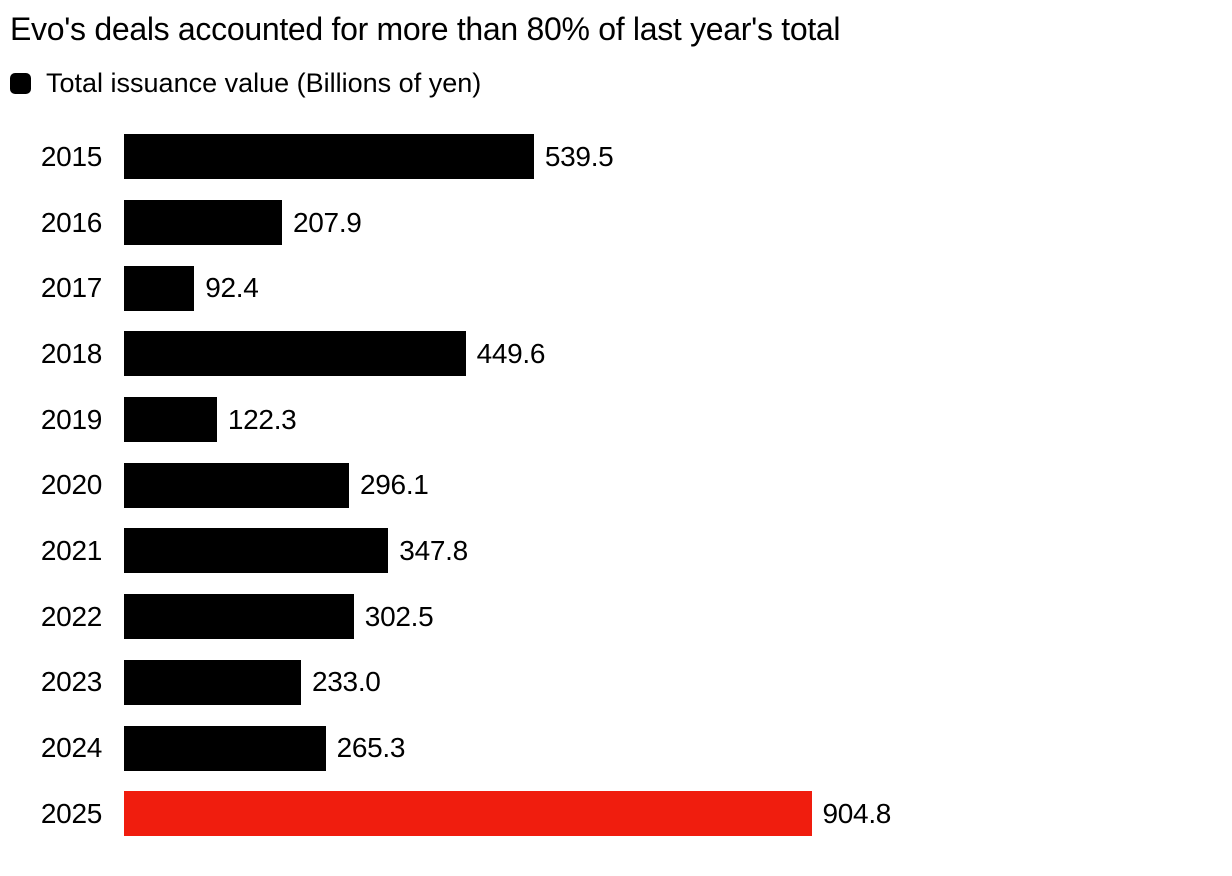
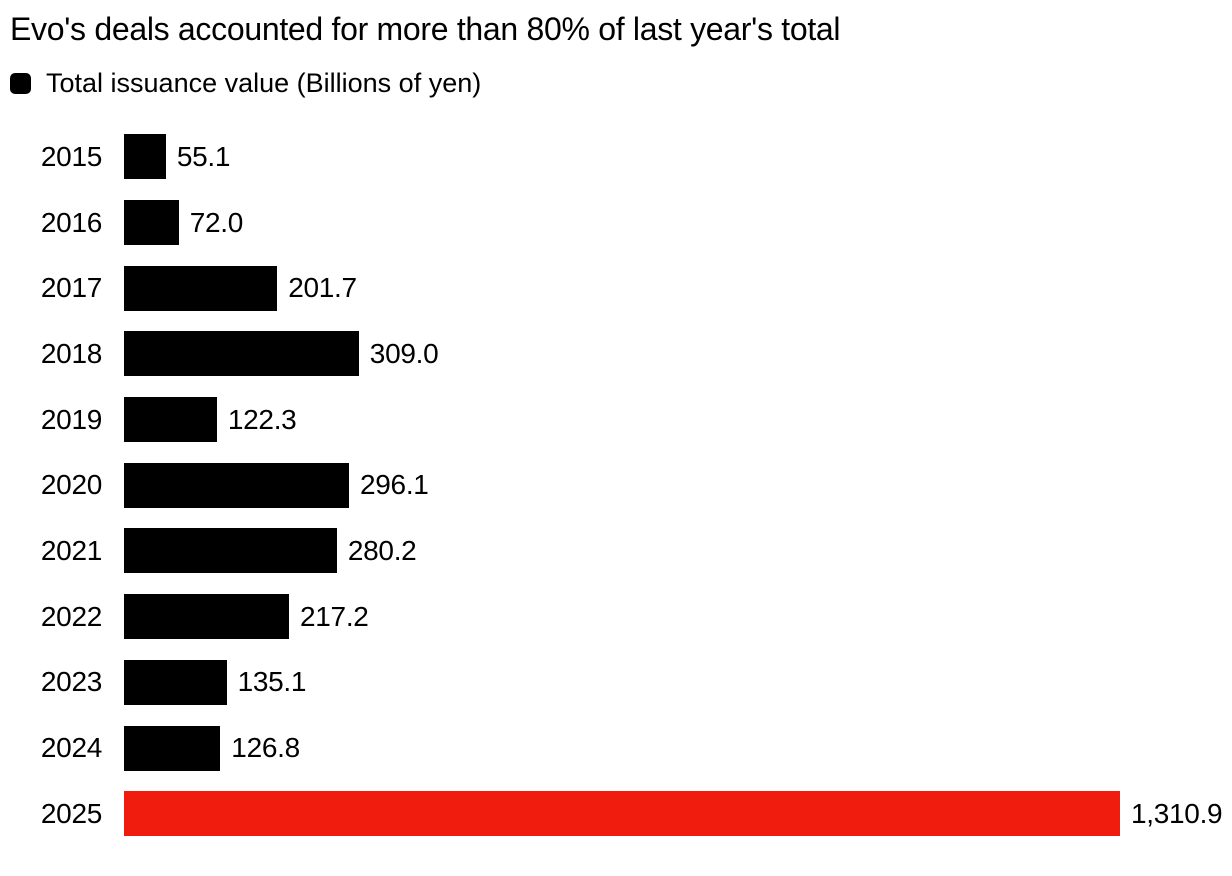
2015: 539.5 -> 55.1
2016: 207.9 -> 72.0
2017: 92.4 -> 201.7
2018: 449.6 -> 309.0
2021: 347.8 -> 280.2
2022: 302.5 -> 217.2
2023: 233.0 -> 135.1
2024: 265.3 -> 126.8
2025: 904.8 -> 1,310.9
